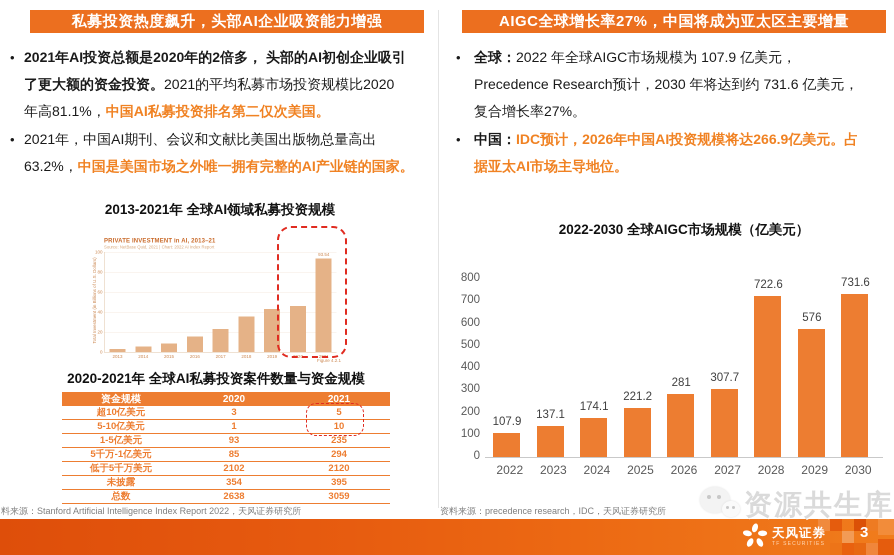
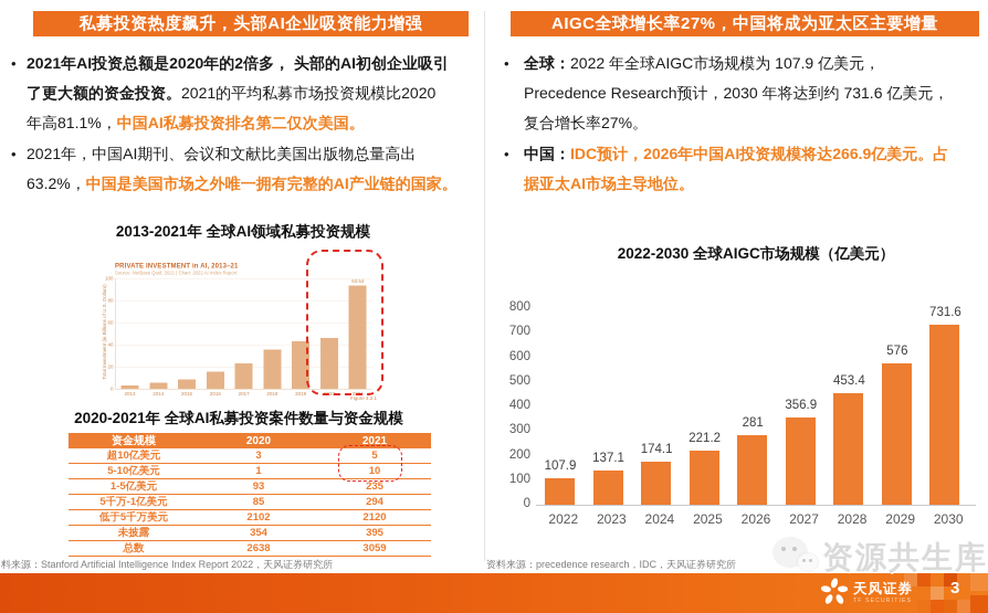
2022-2030 全球AIGC市场规模（亿美元）/2027: 307.7 -> 356.9
2022-2030 全球AIGC市场规模（亿美元）/2028: 722.6 -> 453.4
